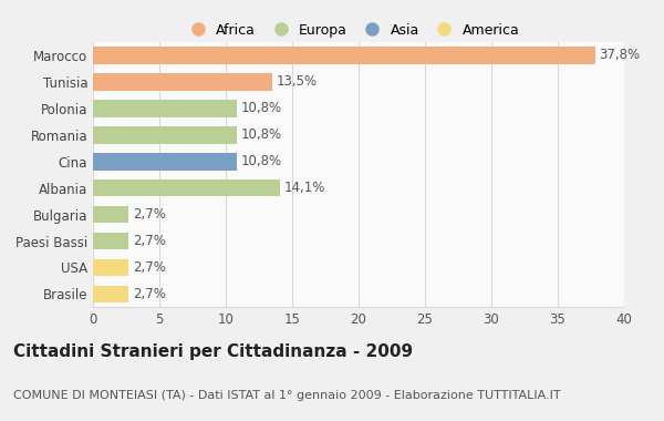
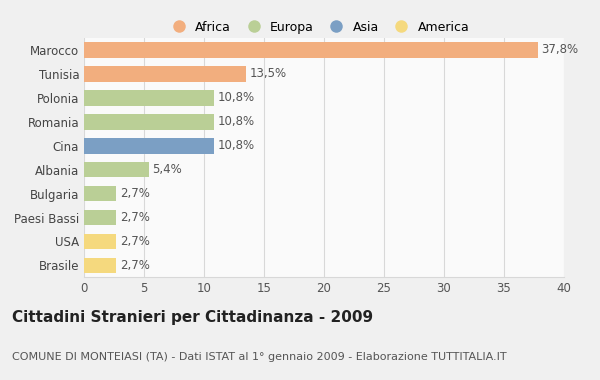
Albania: 14,1% -> 5,4%
